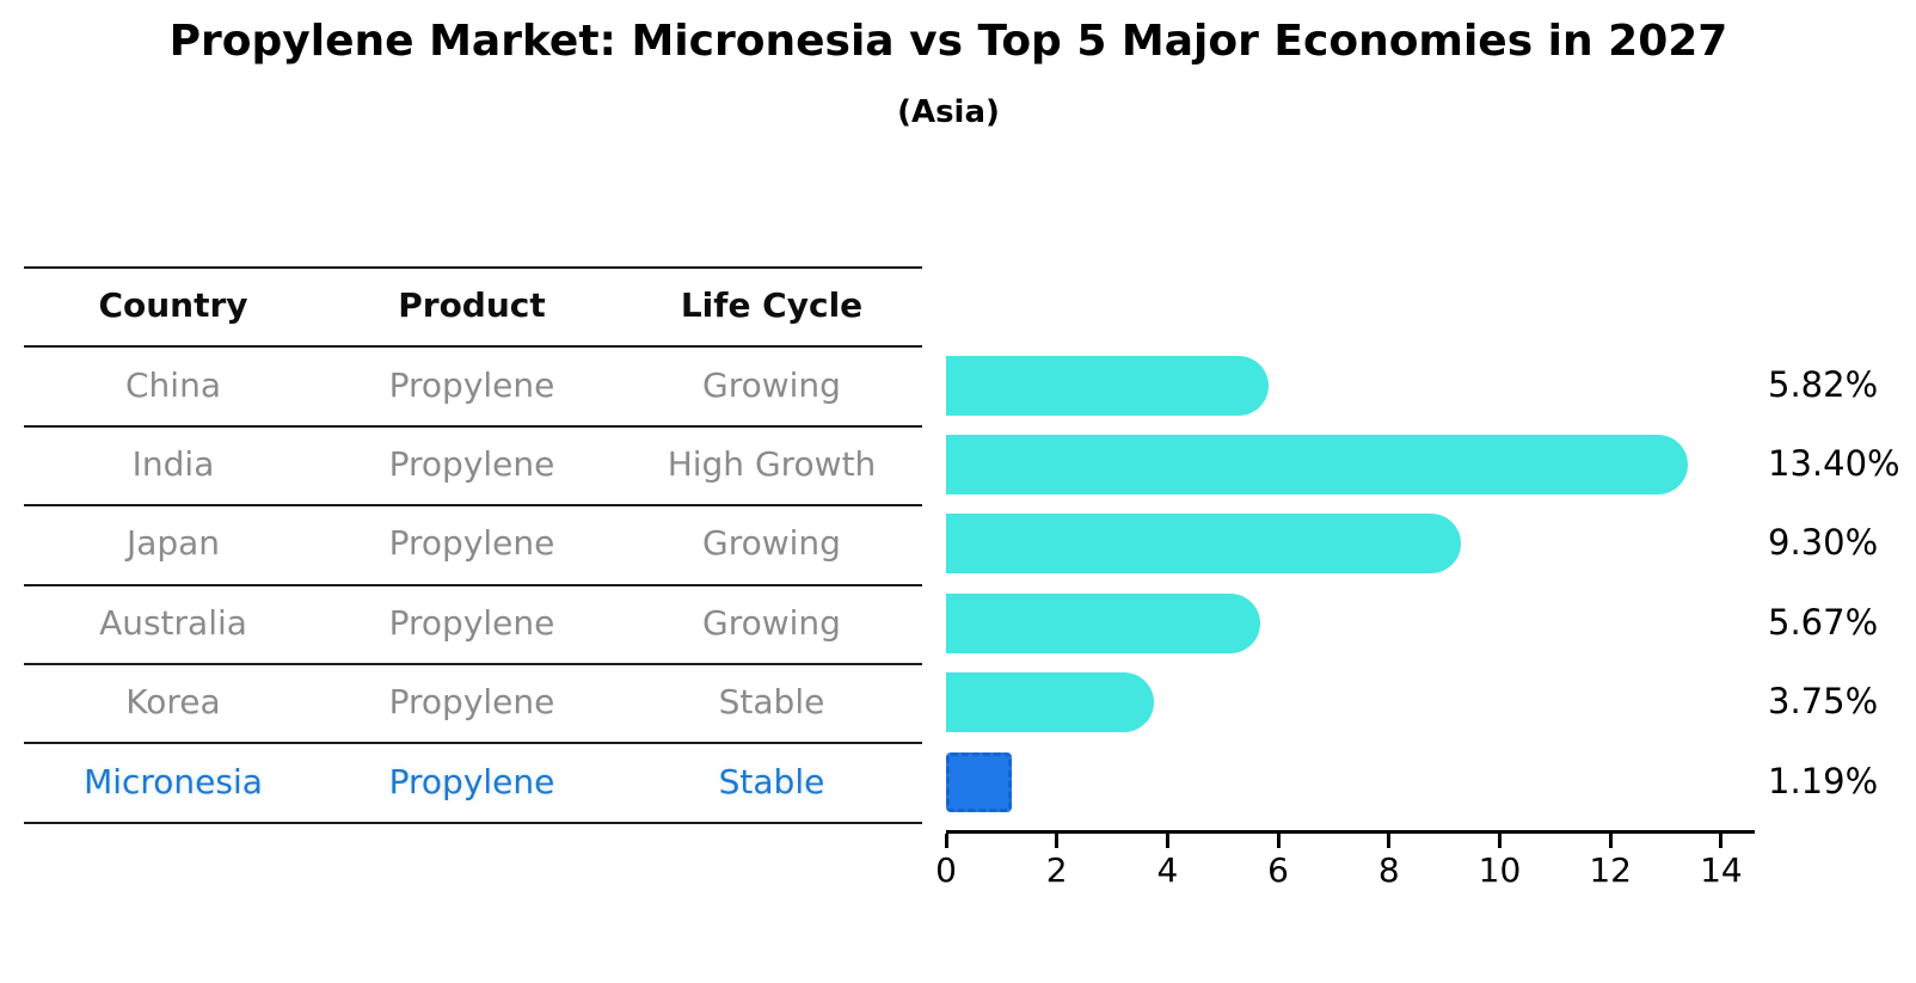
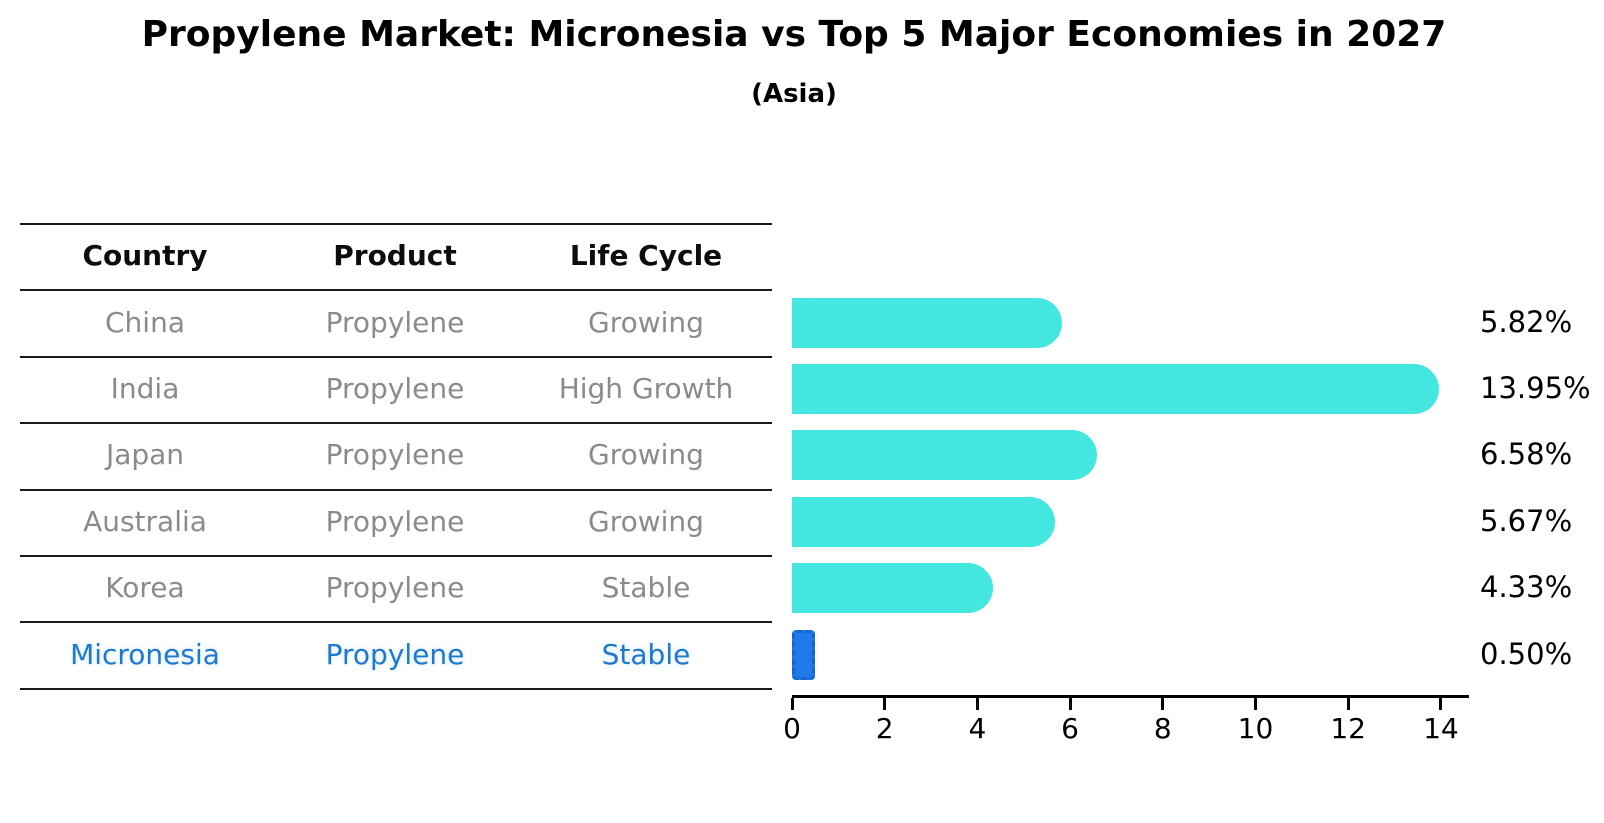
India: 13.40% -> 13.95%
Japan: 9.30% -> 6.58%
Korea: 3.75% -> 4.33%
Micronesia: 1.19% -> 0.50%
